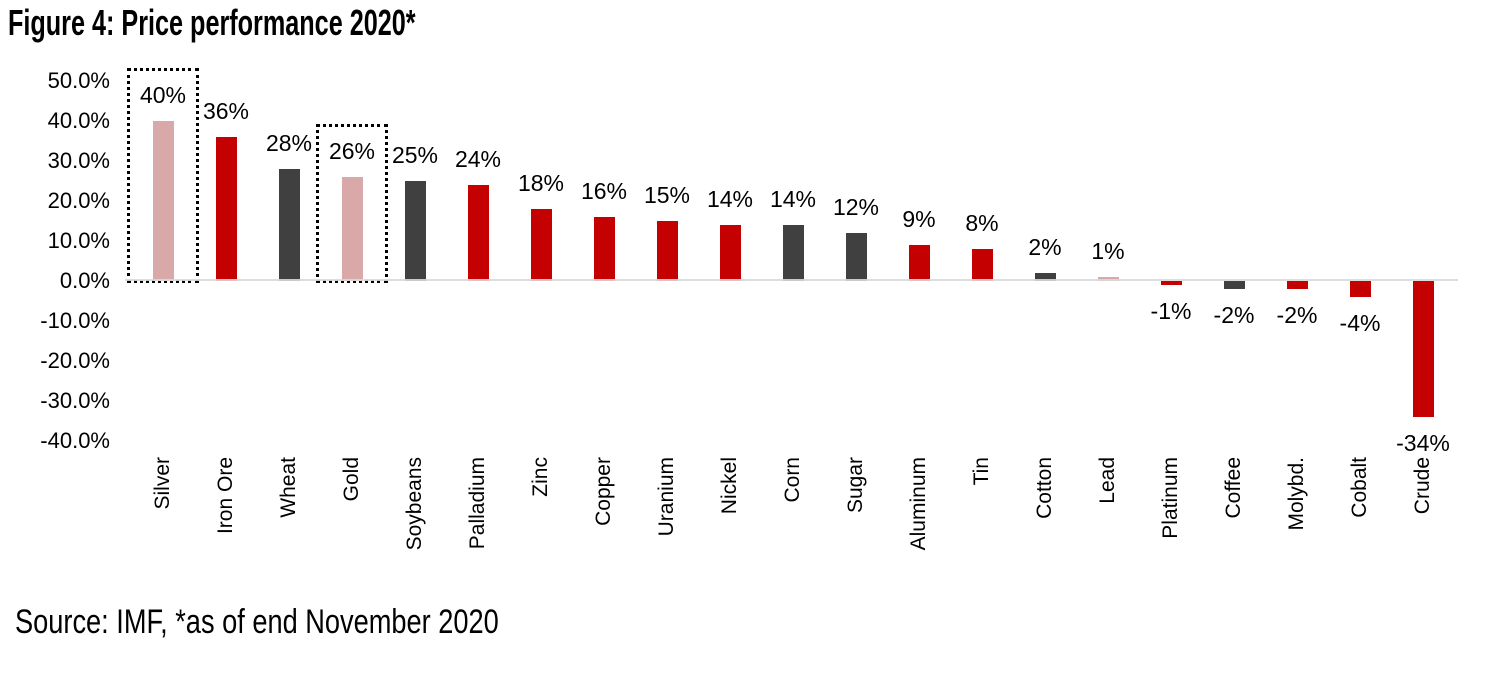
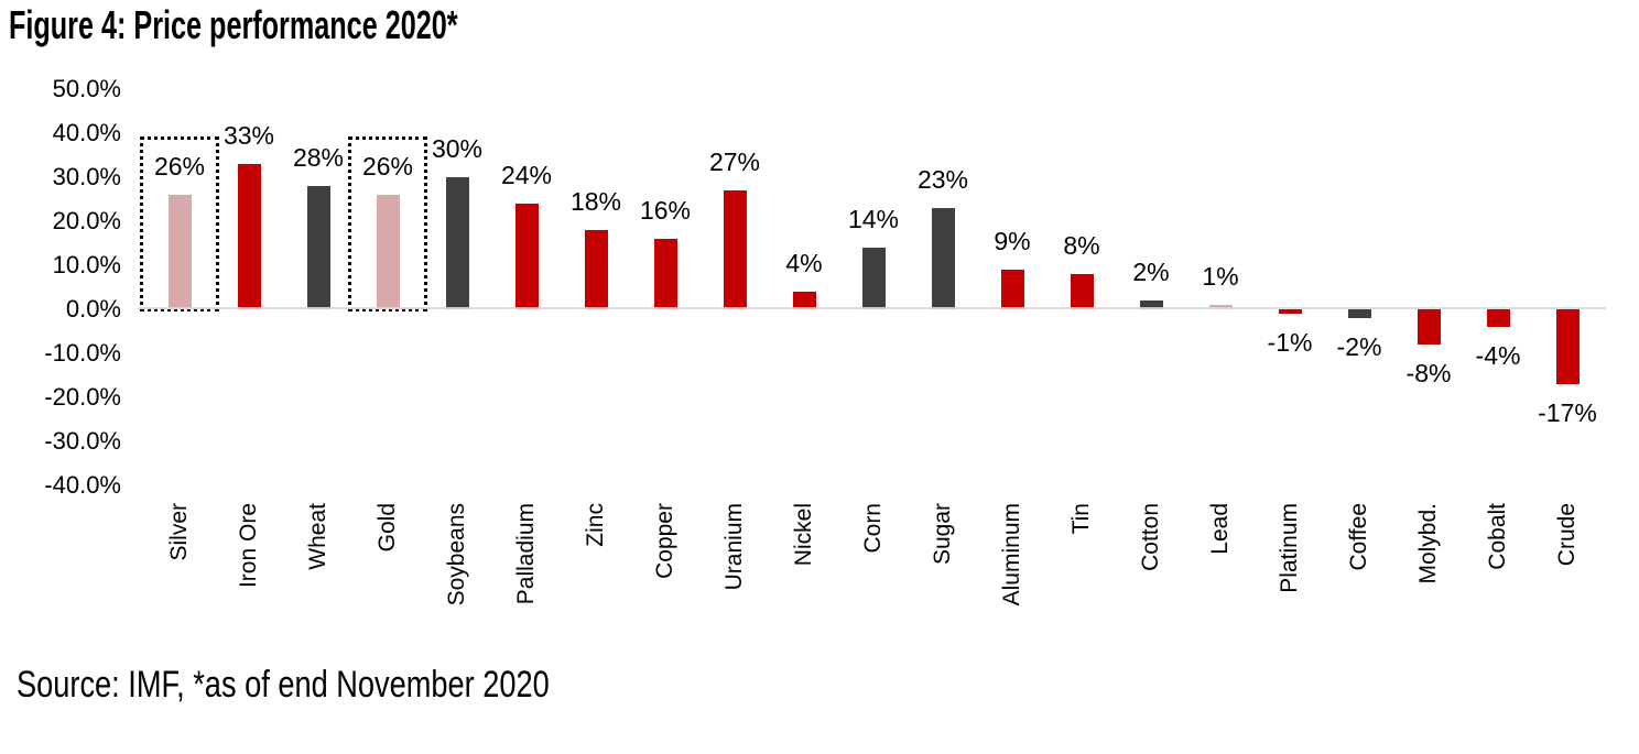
Silver: 40% -> 26%
Iron Ore: 36% -> 33%
Soybeans: 25% -> 30%
Uranium: 15% -> 27%
Nickel: 14% -> 4%
Sugar: 12% -> 23%
Molybd.: -2% -> -8%
Crude: -34% -> -17%
